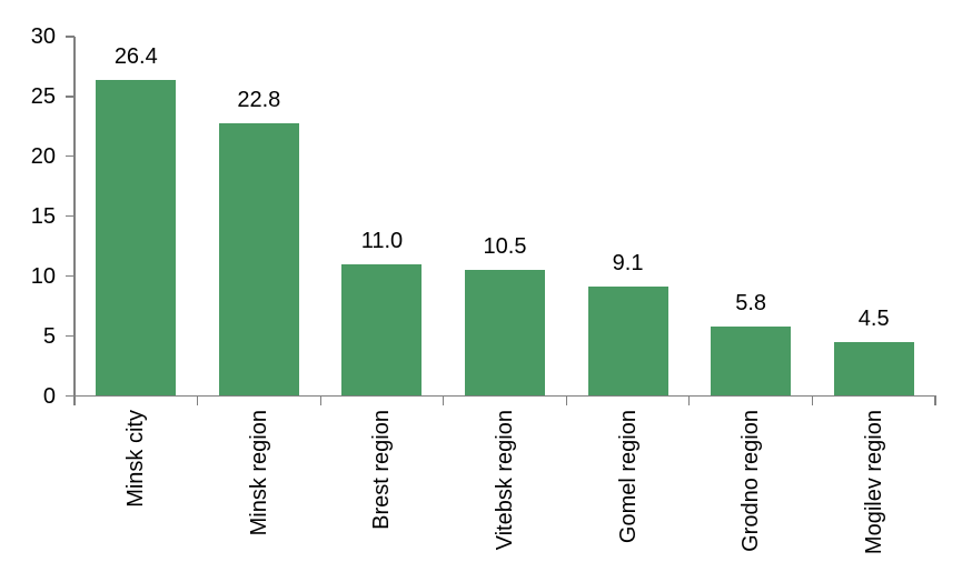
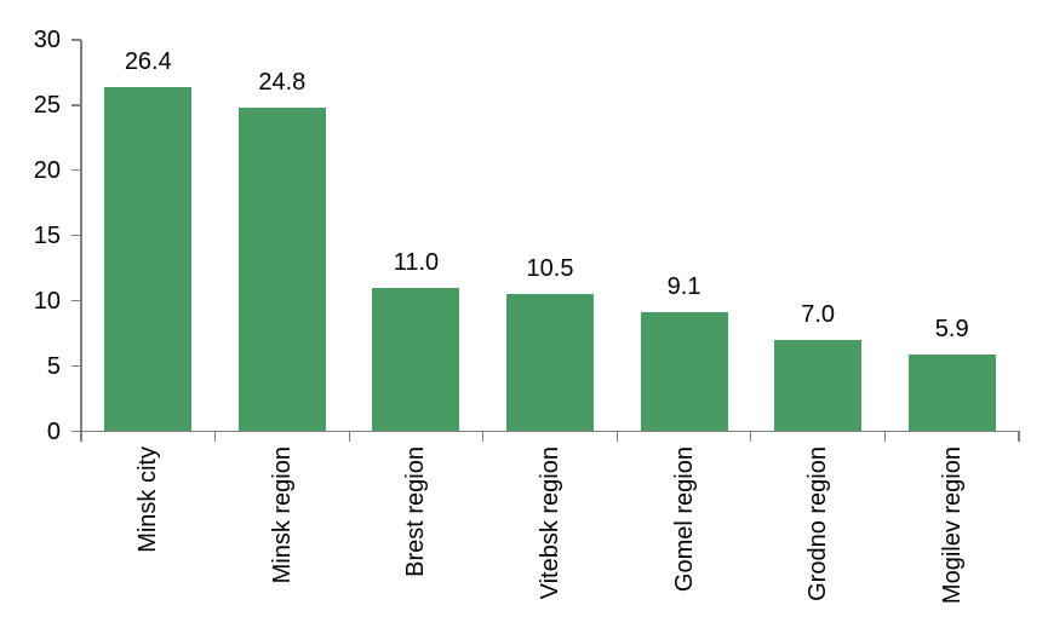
Minsk region: 22.8 -> 24.8
Grodno region: 5.8 -> 7.0
Mogilev region: 4.5 -> 5.9
